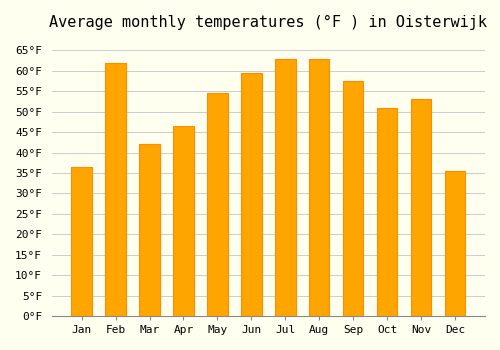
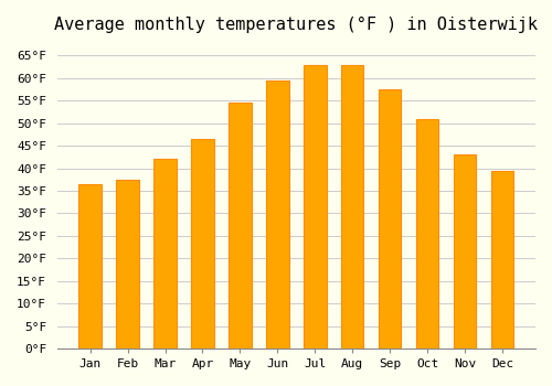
Feb: 62.0°F -> 37.5°F
Nov: 53.0°F -> 43.0°F
Dec: 35.5°F -> 39.5°F
